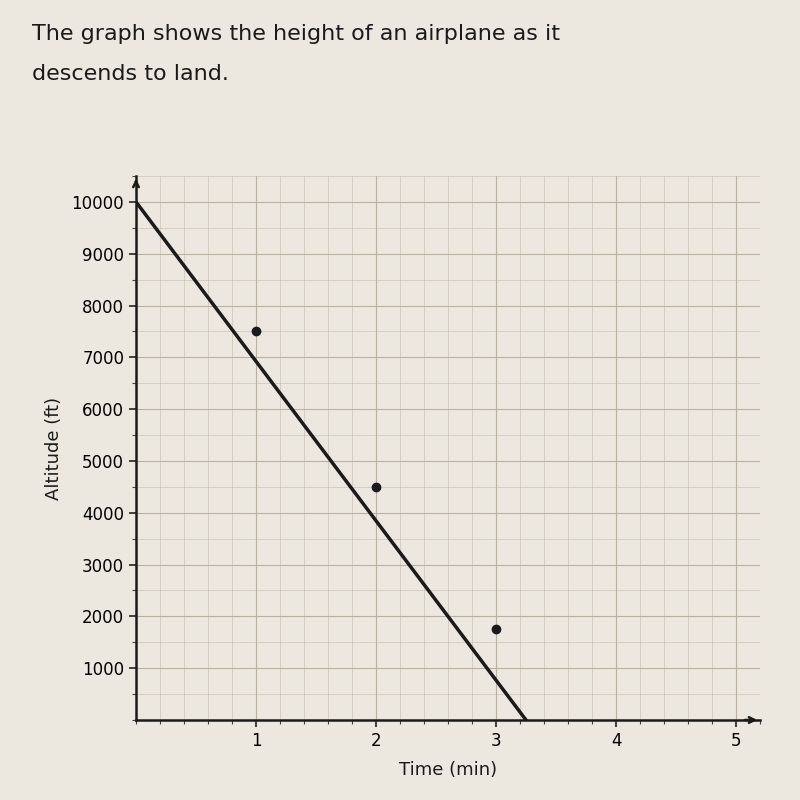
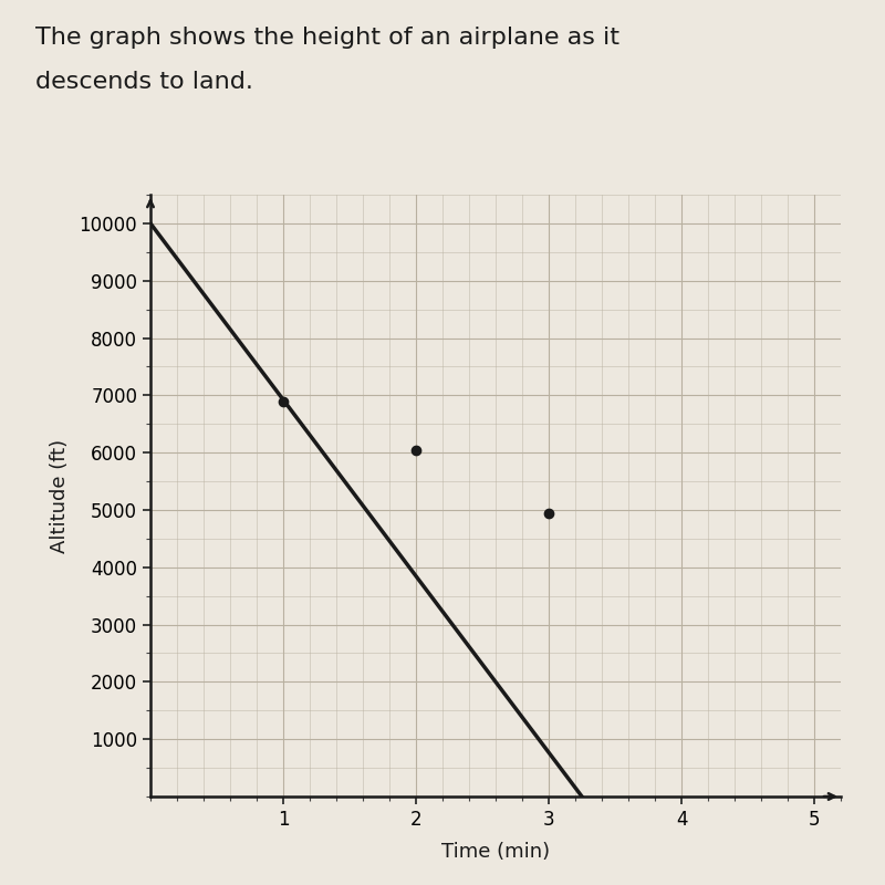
1: 7500 -> 6900
2: 4500 -> 6040
3: 1750 -> 4940
